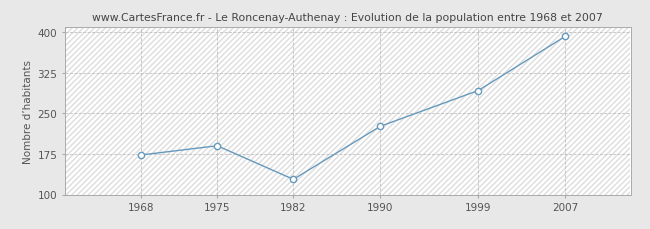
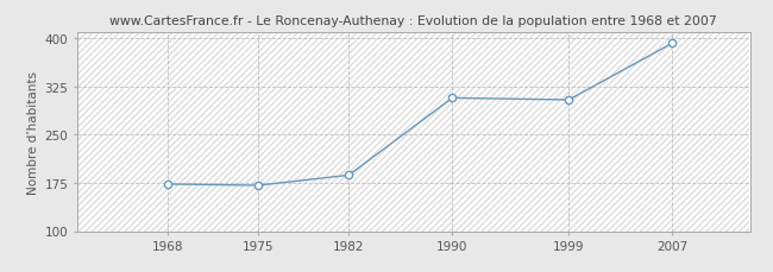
1975: 190 -> 171
1982: 128 -> 187
1990: 226 -> 307
1999: 292 -> 304
